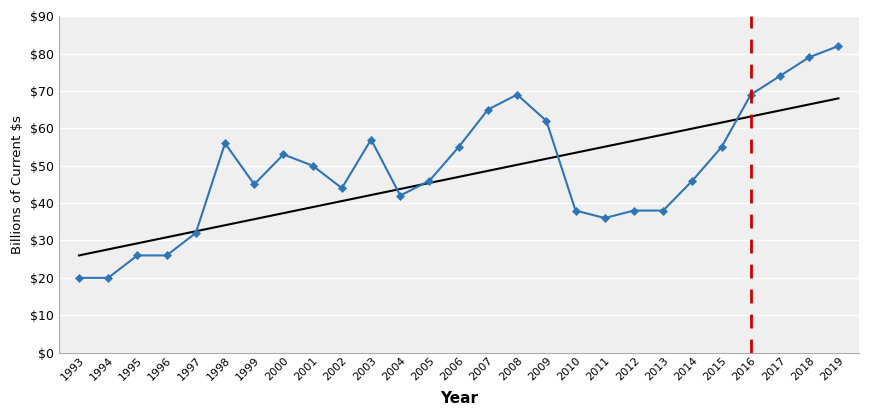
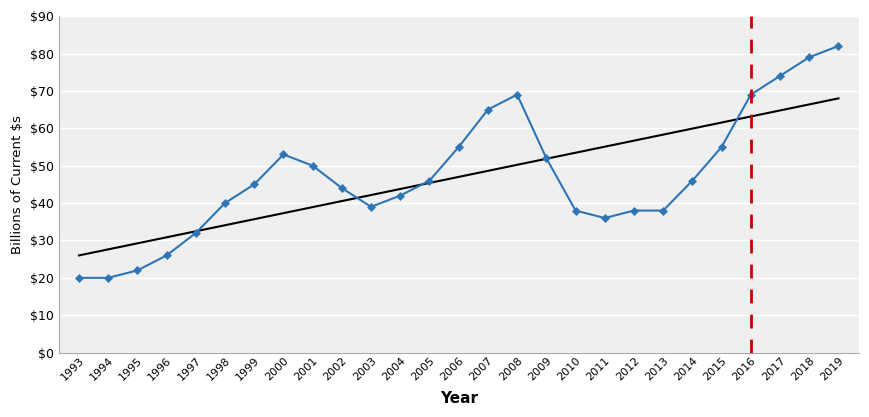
1995: $26 -> $22
1998: $56 -> $40
2003: $57 -> $39
2009: $62 -> $52
